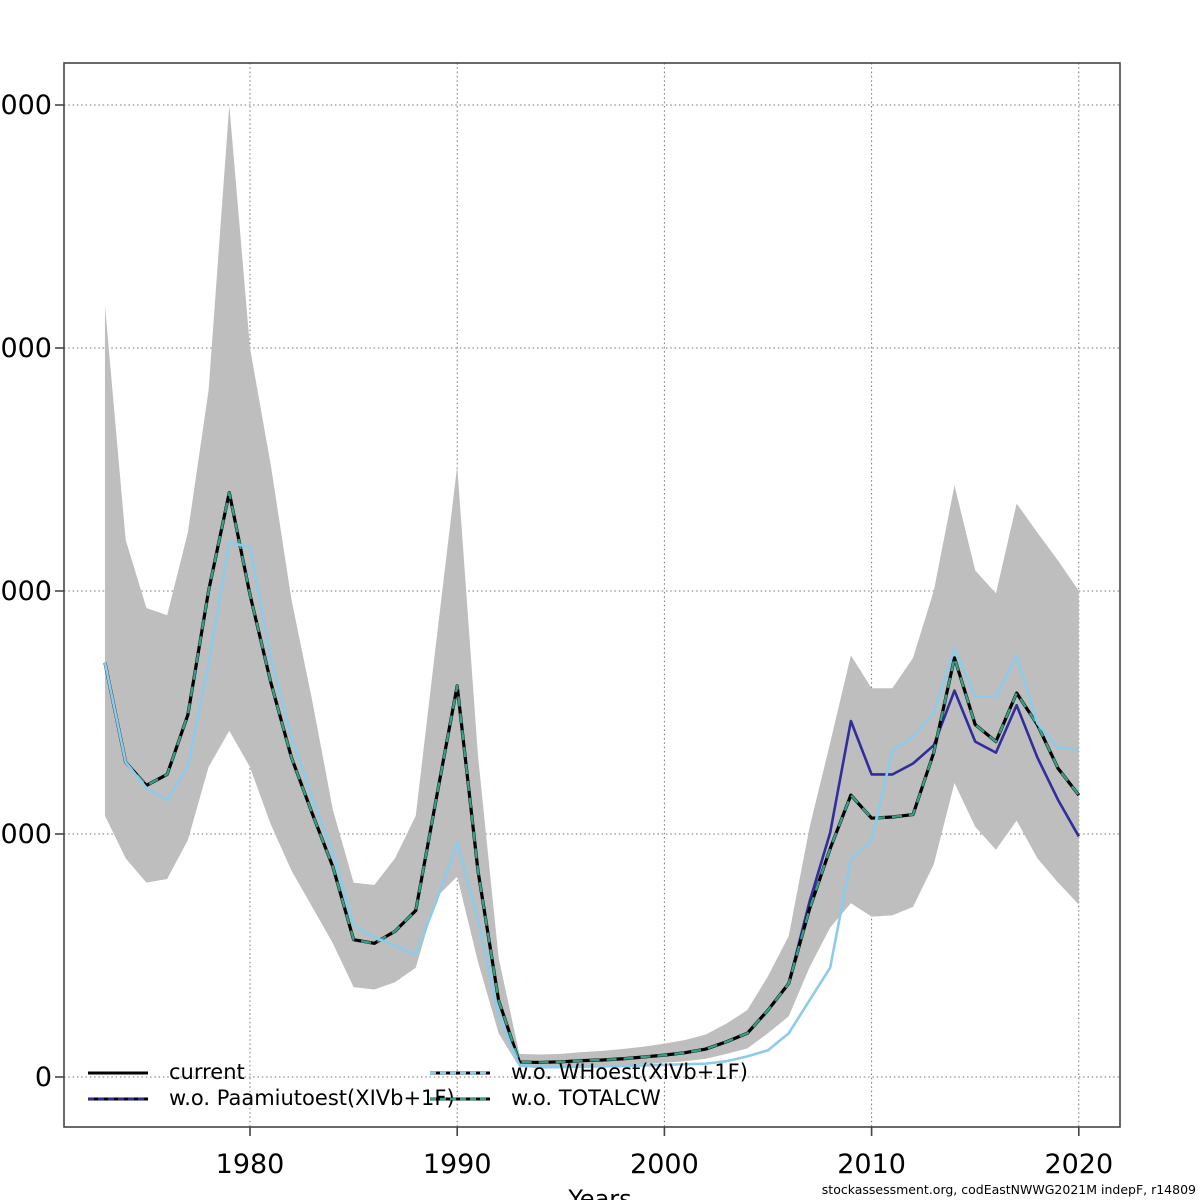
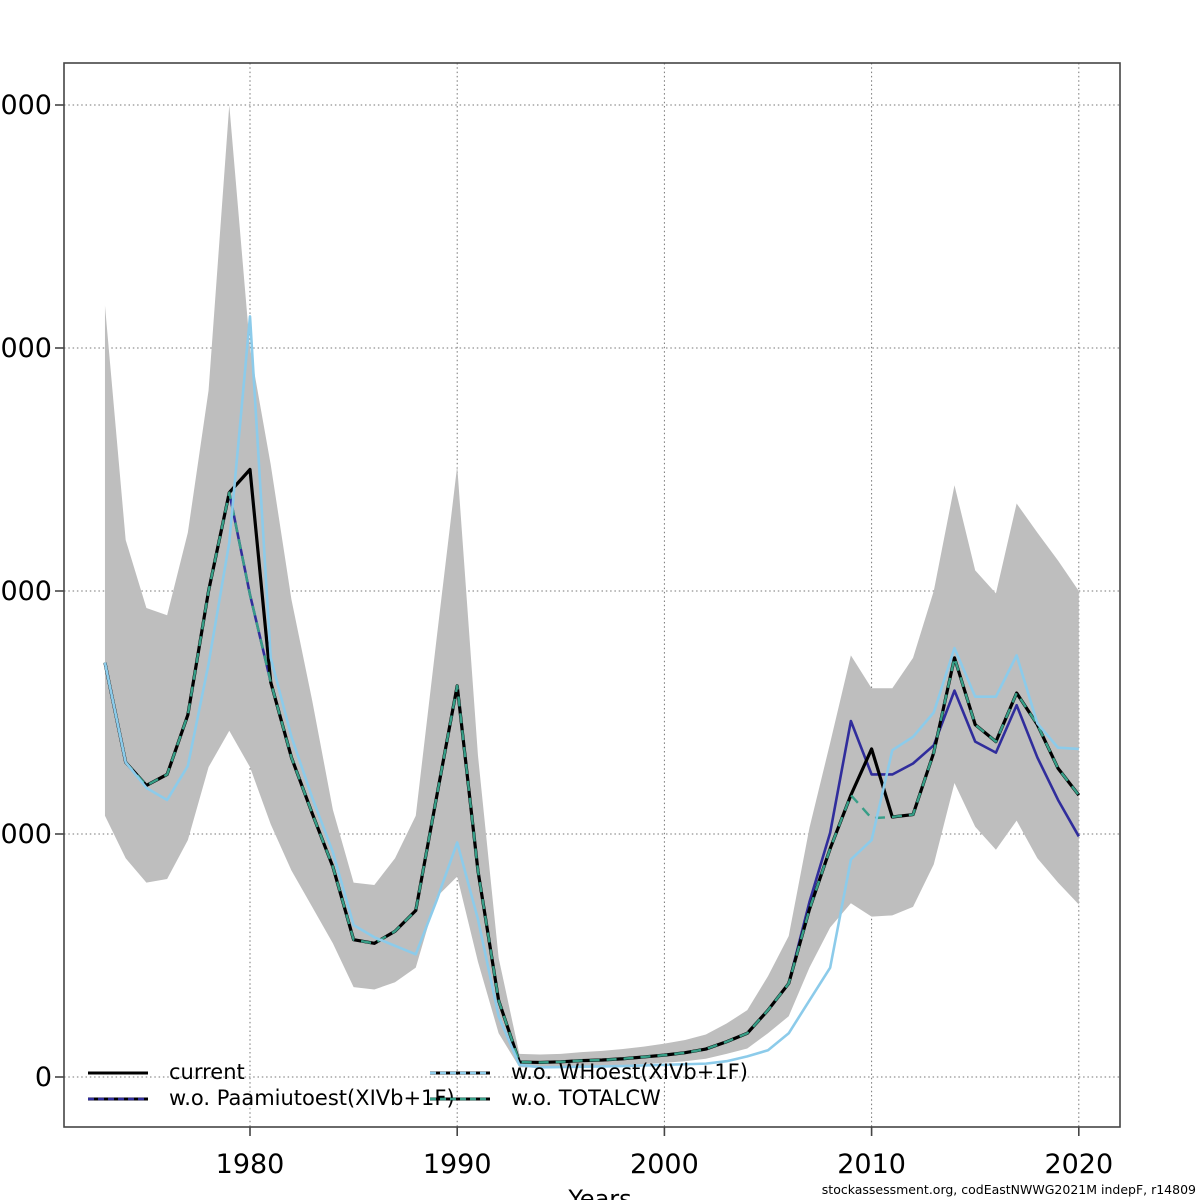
current/1980: 39700 -> 50000
w.o. WHoest(XIVb+1F)/1980: 43600 -> 62600
current/2010: 21300 -> 27000
